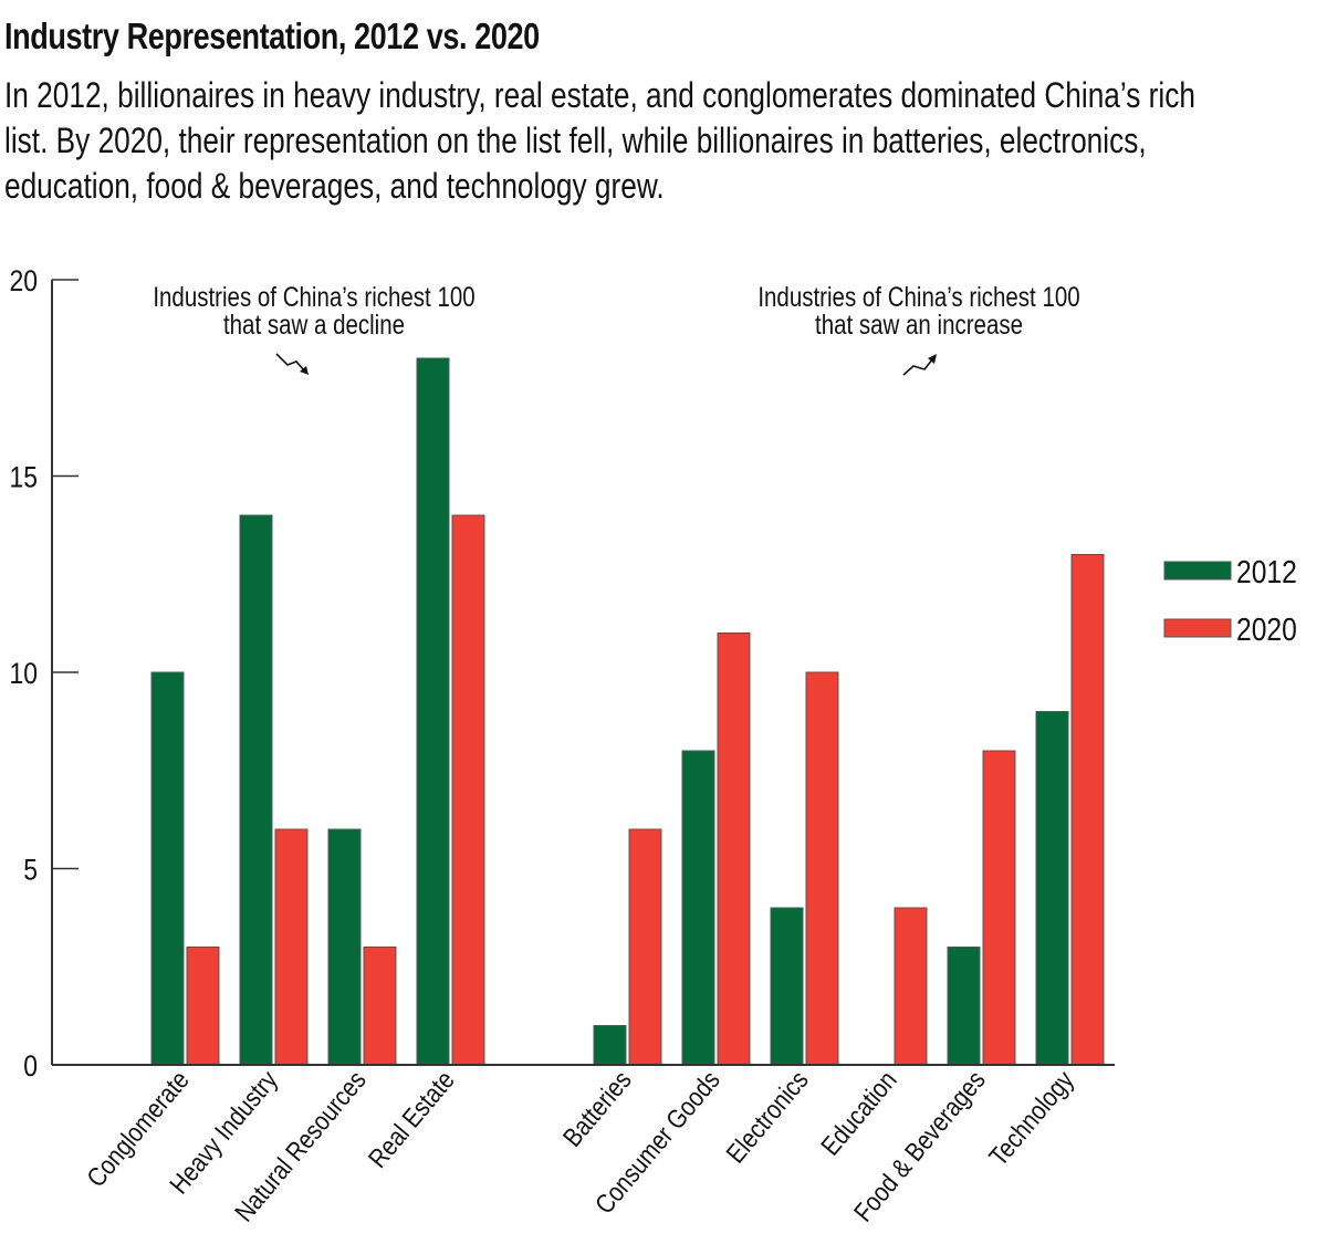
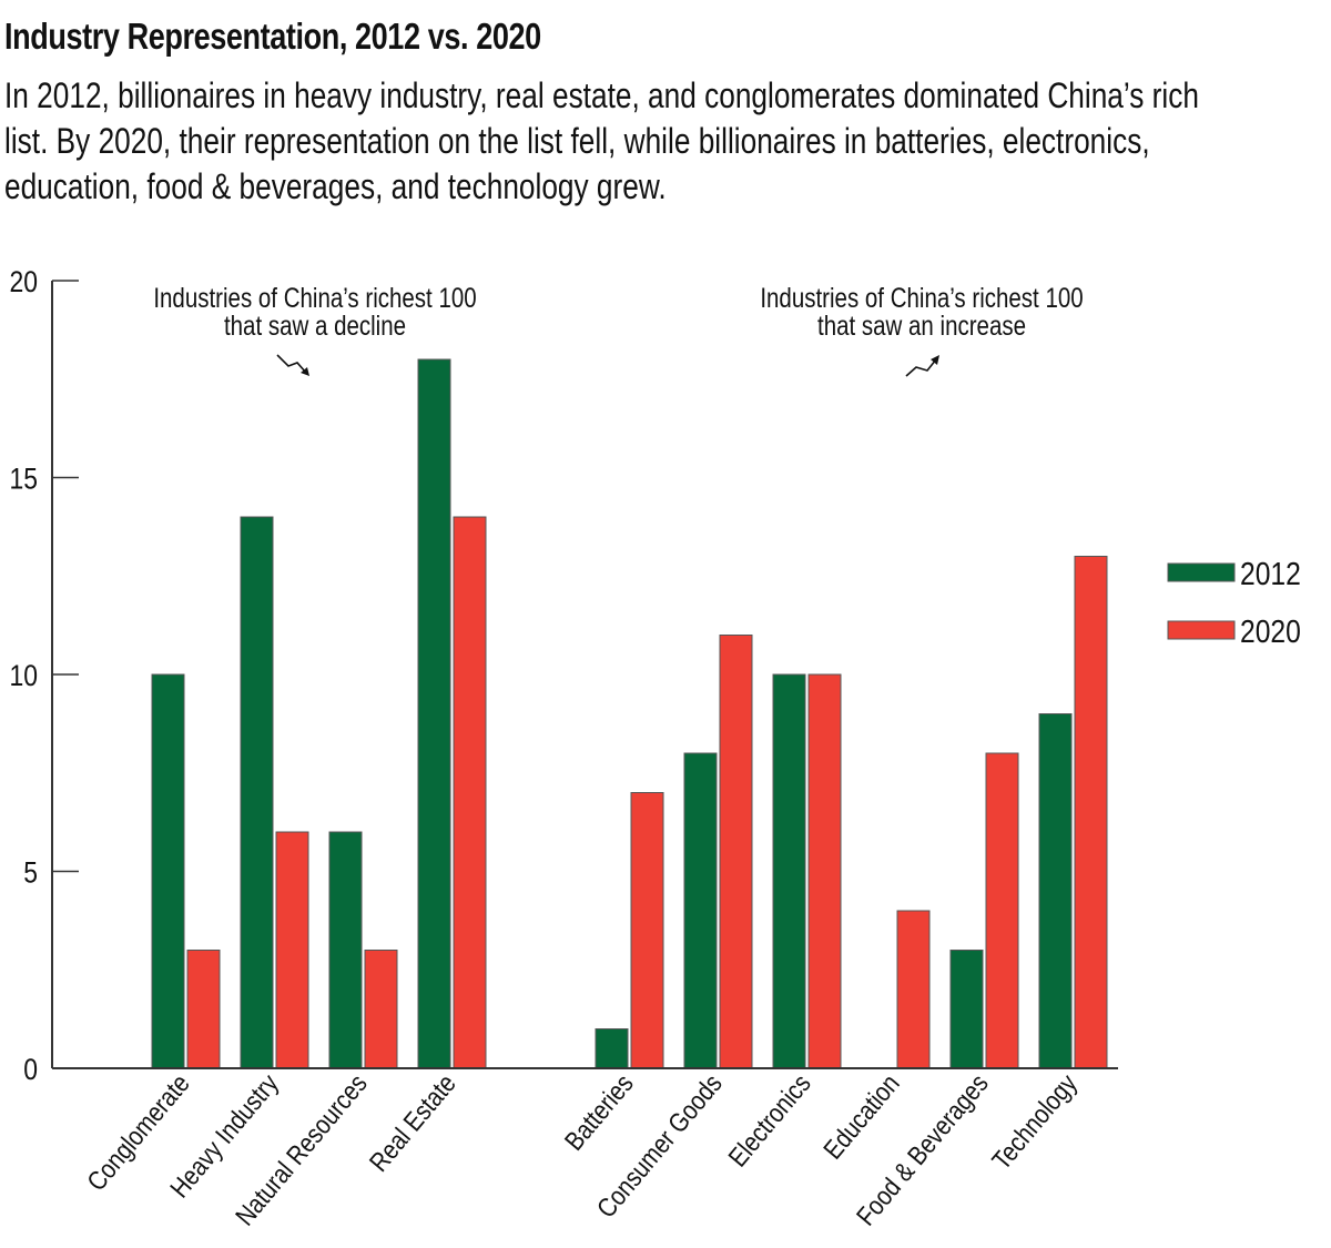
2020/Batteries: 6 -> 7
2012/Electronics: 4 -> 10
